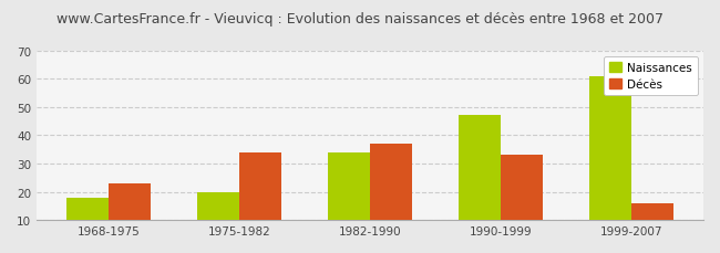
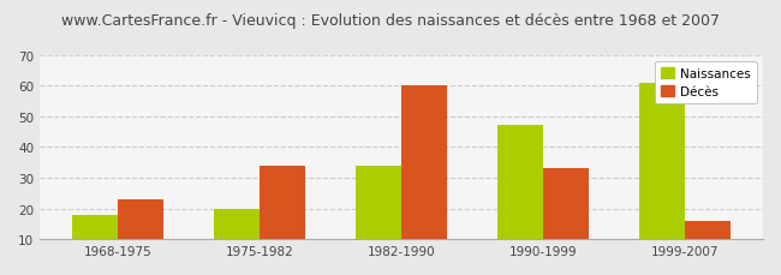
Décès/1982-1990: 37 -> 60
